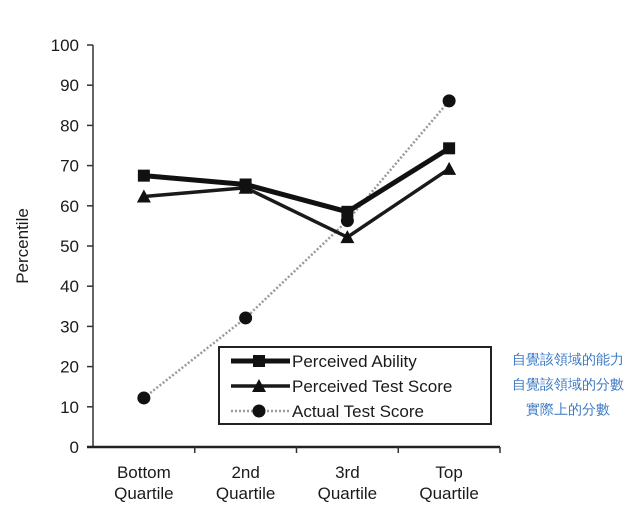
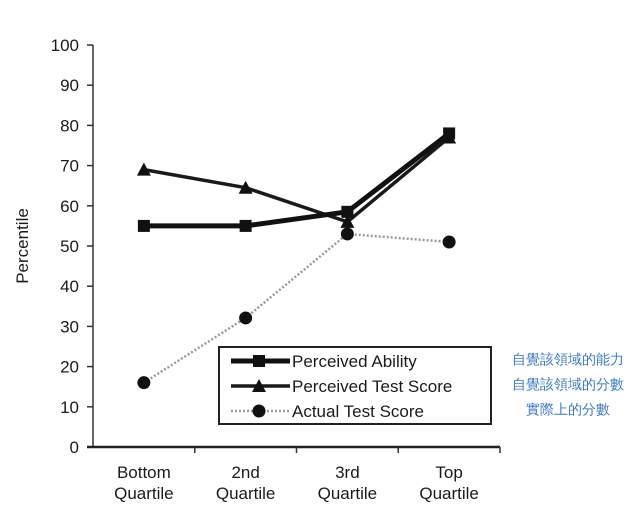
Perceived Ability/Bottom Quartile: 68 -> 55
Perceived Test Score/Bottom Quartile: 62 -> 69
Actual Test Score/Bottom Quartile: 12 -> 16
Perceived Ability/2nd Quartile: 65 -> 55
Perceived Test Score/3rd Quartile: 52 -> 56
Actual Test Score/3rd Quartile: 56 -> 53
Perceived Ability/Top Quartile: 74 -> 78
Perceived Test Score/Top Quartile: 69 -> 77
Actual Test Score/Top Quartile: 86 -> 51
